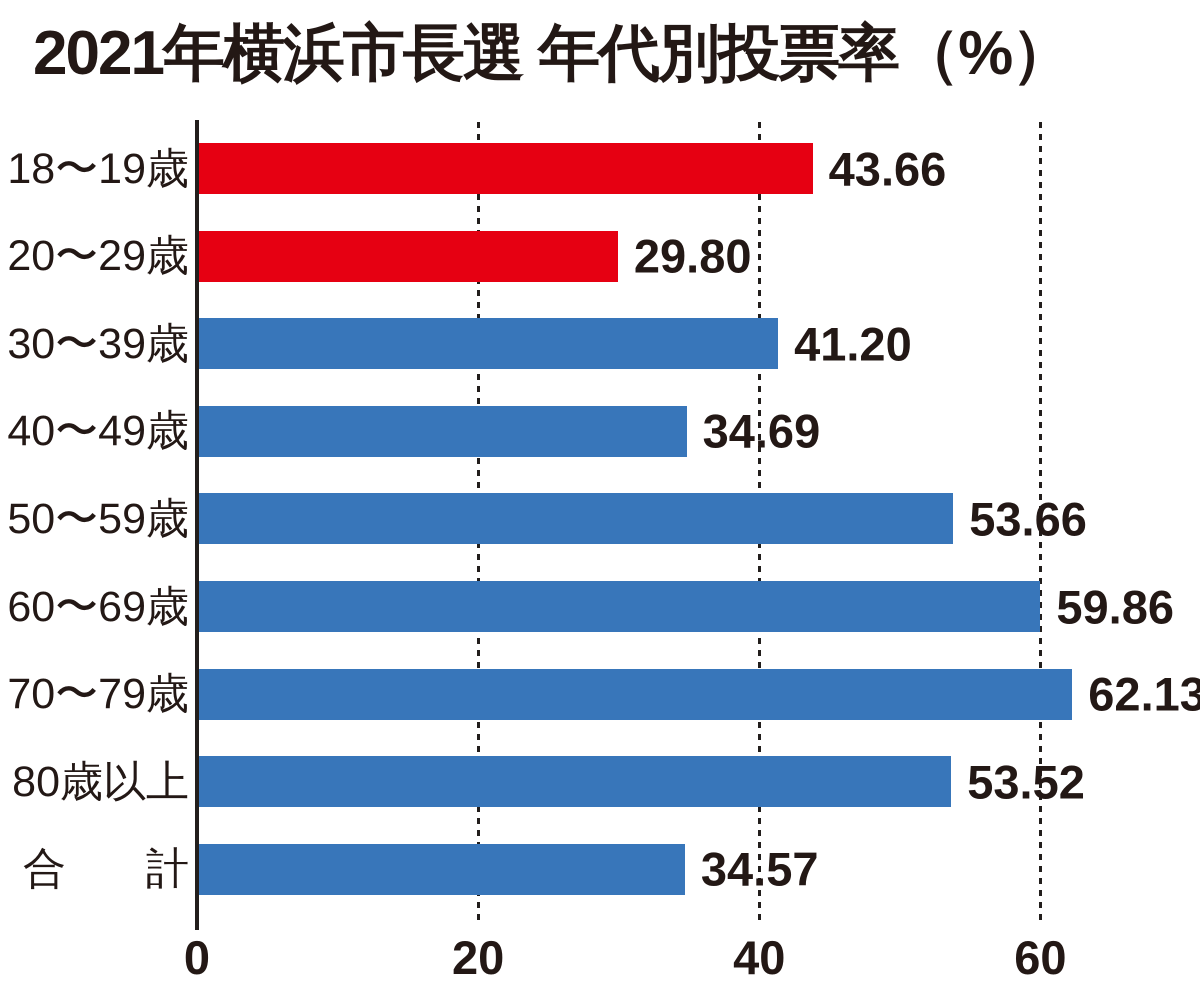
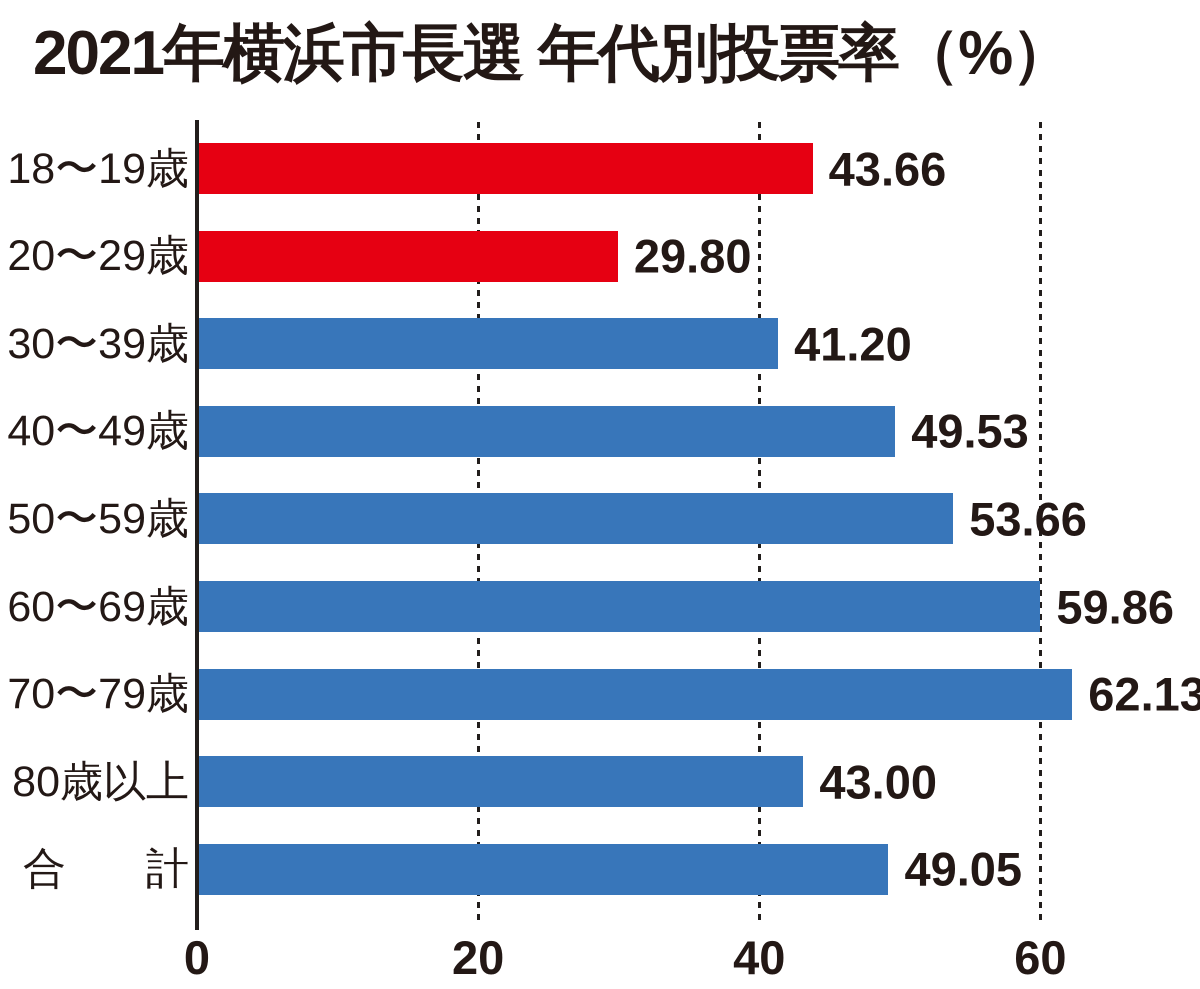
40〜49歳: 34.69 -> 49.53
80歳以上: 53.52 -> 43.00
合 計: 34.57 -> 49.05
